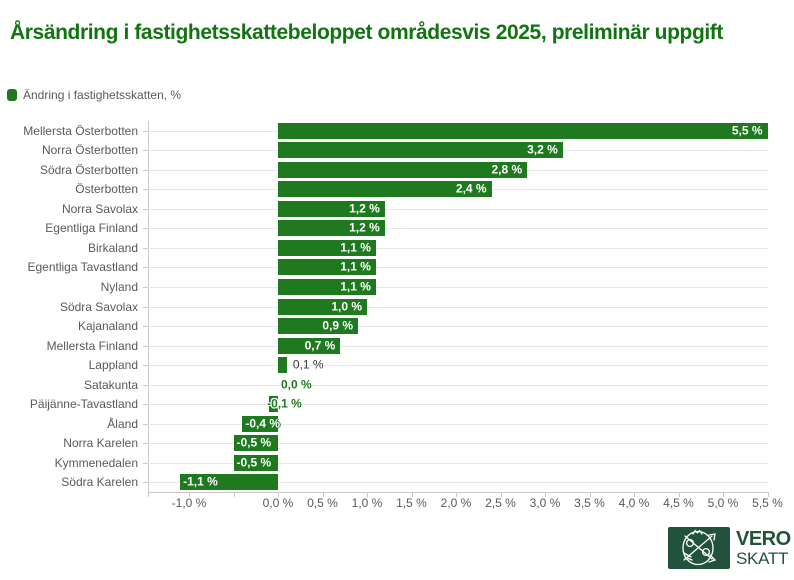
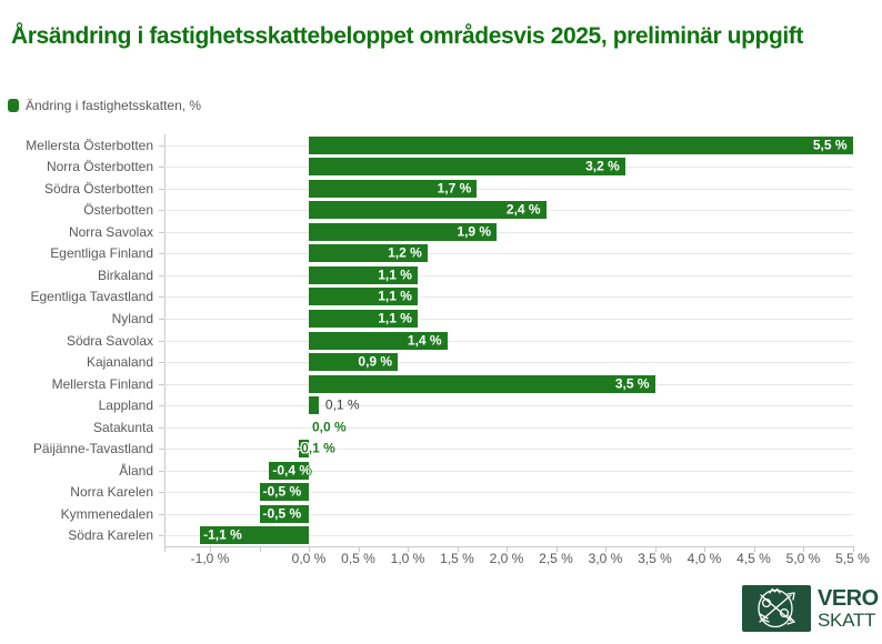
Södra Österbotten: 2,8 -> 1,7
Norra Savolax: 1,2 -> 1,9
Södra Savolax: 1,0 -> 1,4
Mellersta Finland: 0,7 -> 3,5
